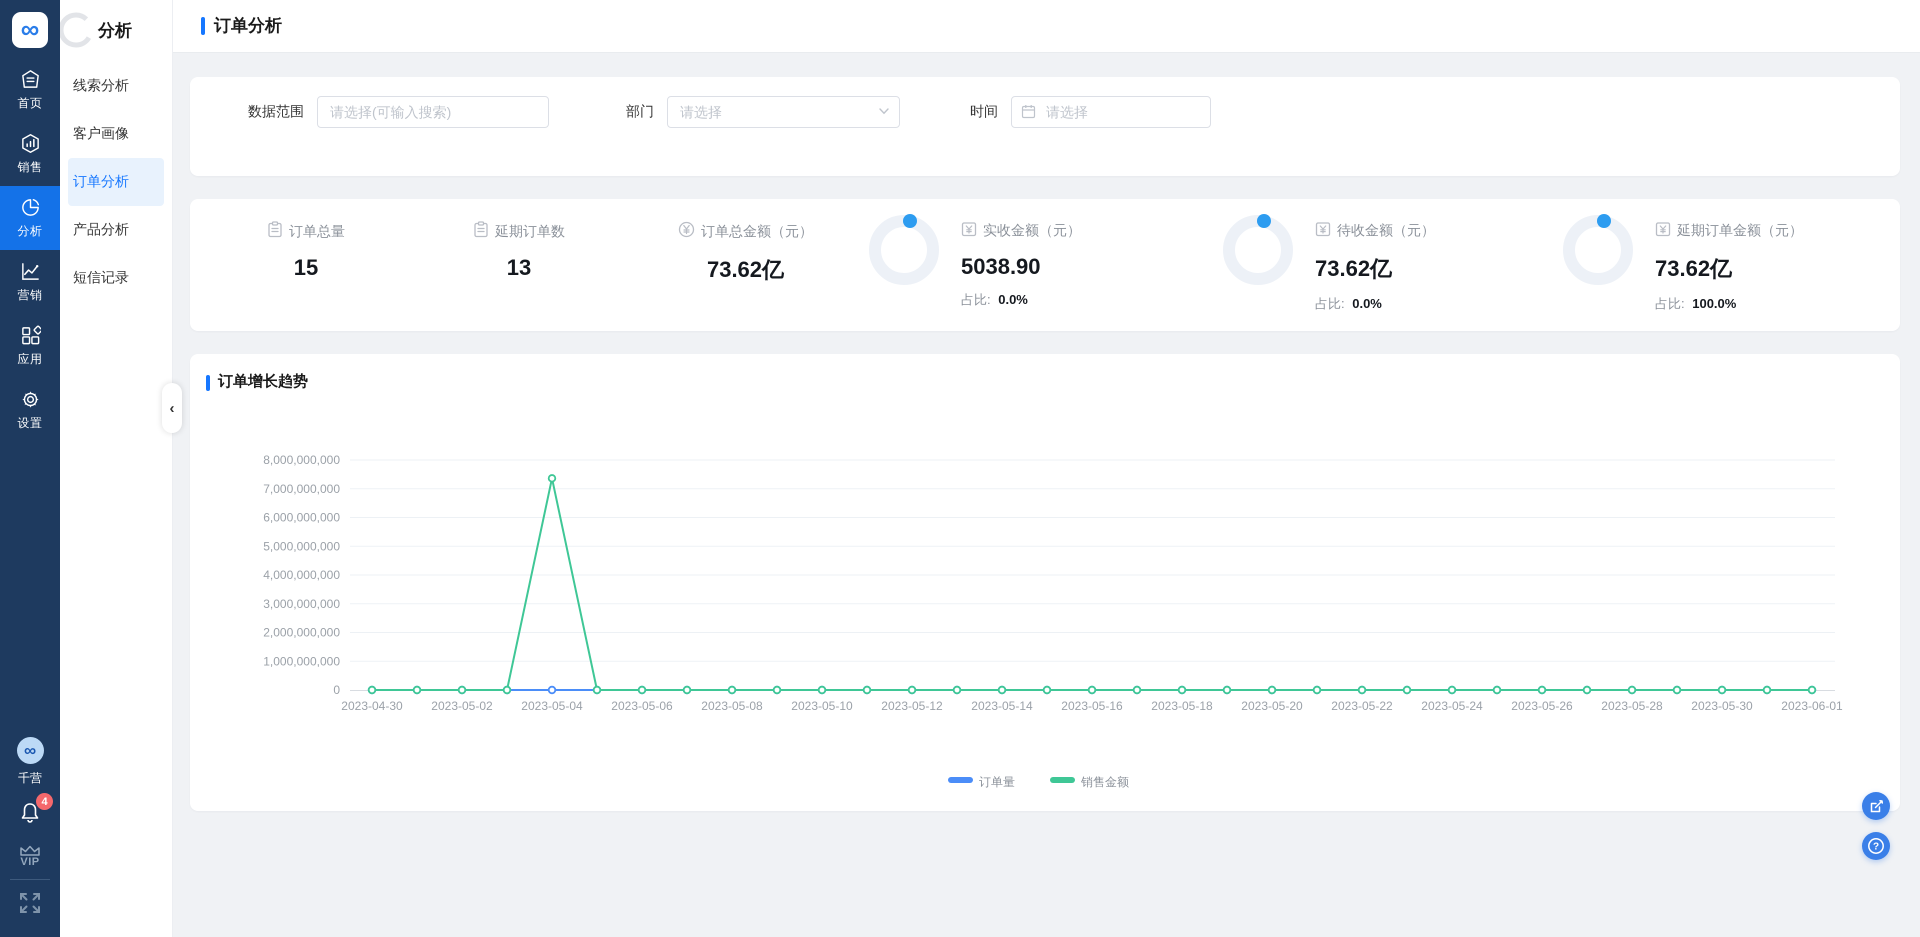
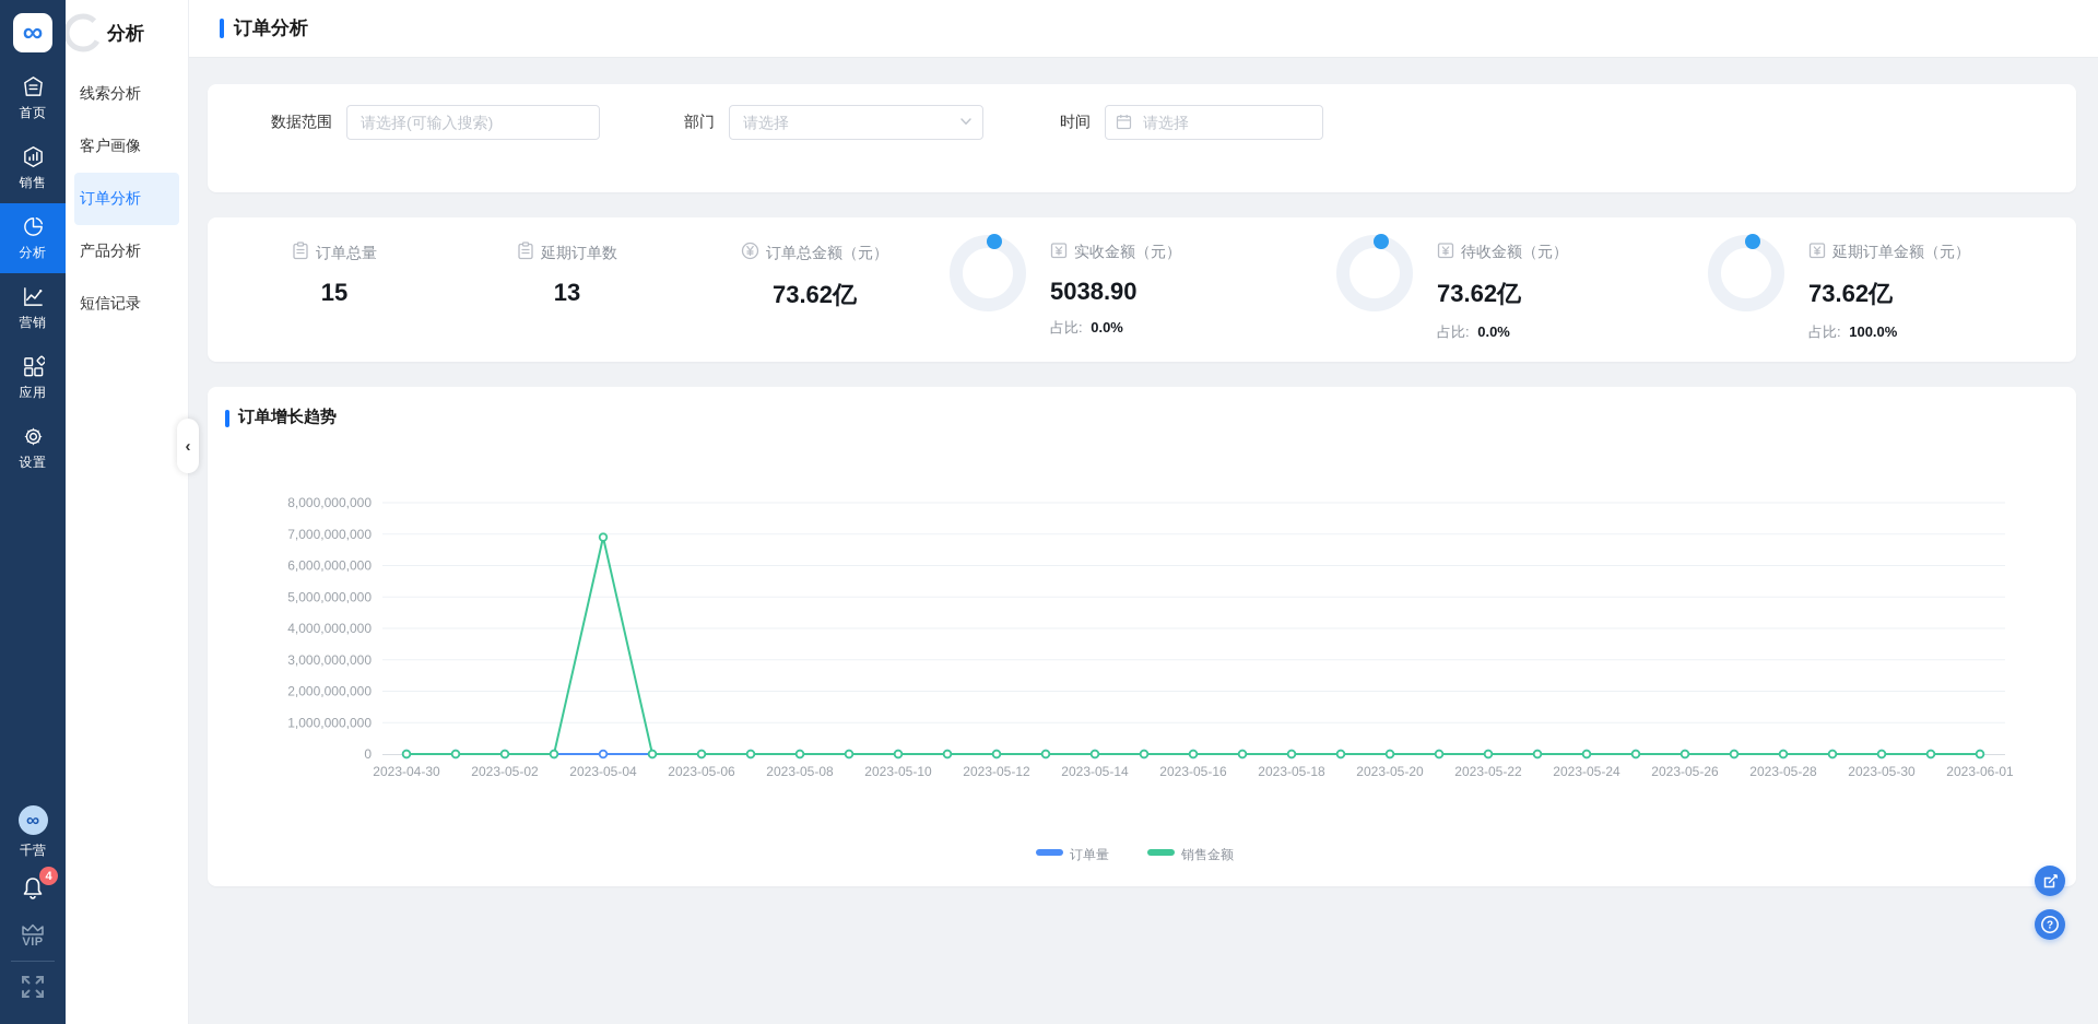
销售金额/2023-05-04: 7400000000 -> 6900000000
